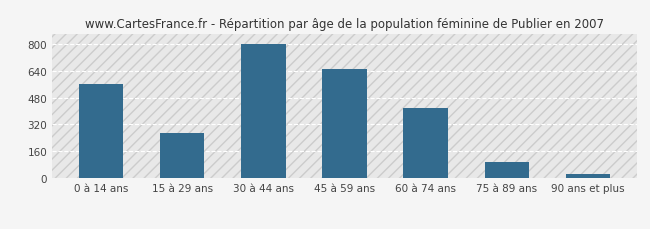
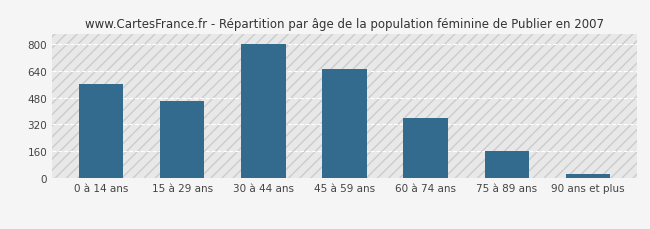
15 à 29 ans: 270 -> 460
60 à 74 ans: 420 -> 360
75 à 89 ans: 100 -> 160
